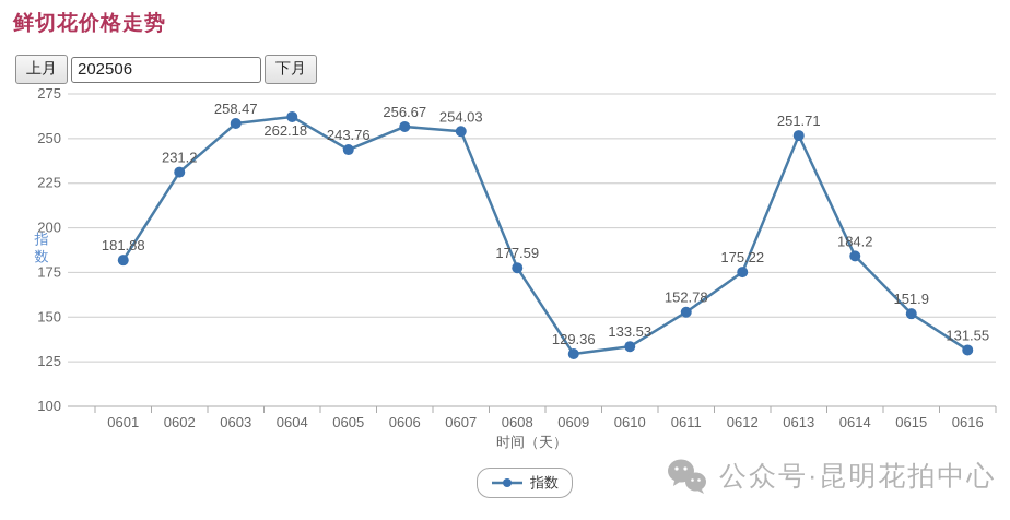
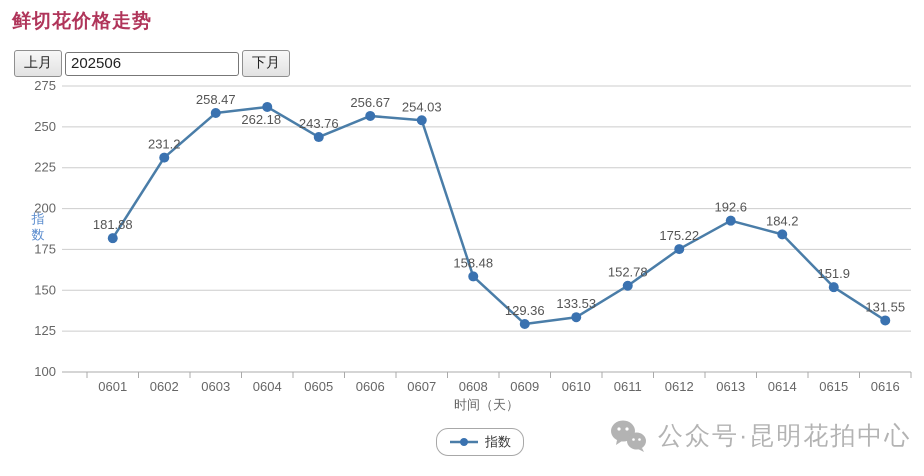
0608: 177.59 -> 158.48
0613: 251.71 -> 192.6
